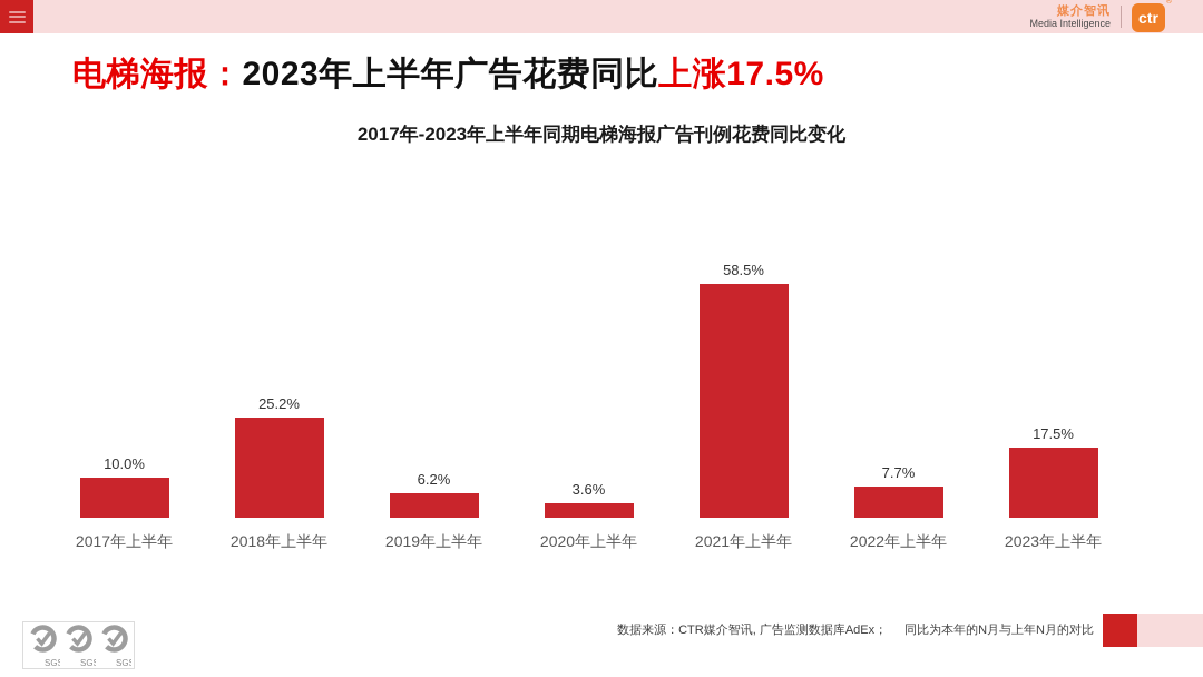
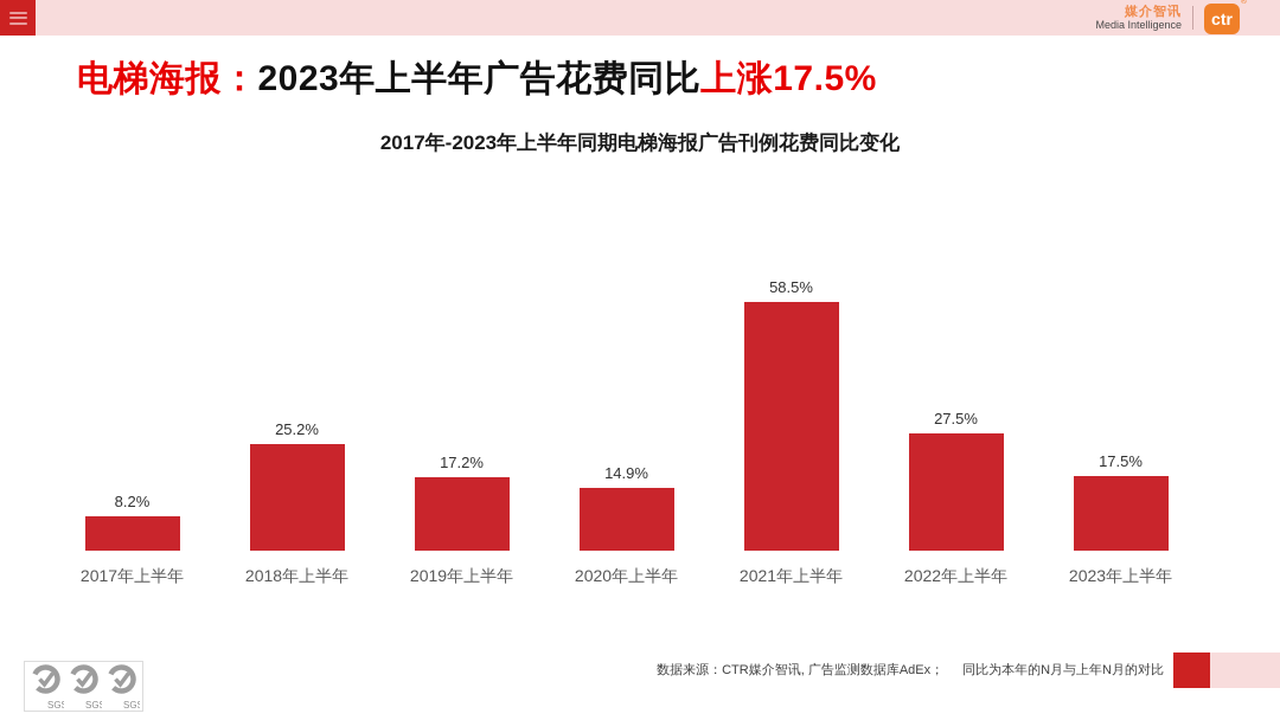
2017年上半年: 10.0% -> 8.2%
2019年上半年: 6.2% -> 17.2%
2020年上半年: 3.6% -> 14.9%
2022年上半年: 7.7% -> 27.5%
